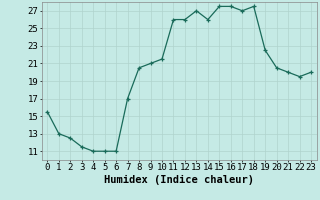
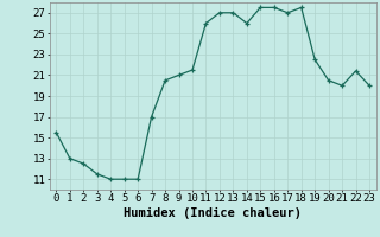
12: 26.0 -> 27.0
22: 19.5 -> 21.4
